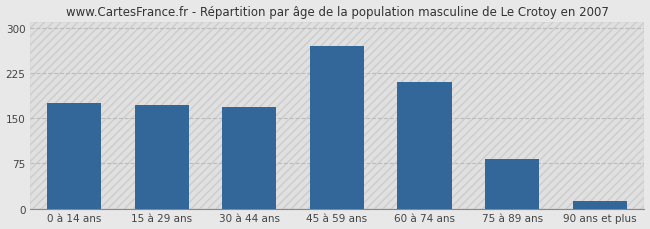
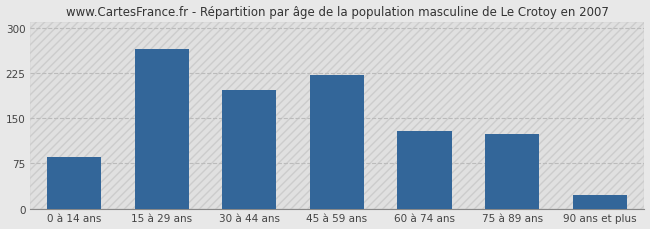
0 à 14 ans: 175 -> 86
15 à 29 ans: 172 -> 264
30 à 44 ans: 168 -> 196
45 à 59 ans: 270 -> 222
60 à 74 ans: 210 -> 128
75 à 89 ans: 82 -> 124
90 ans et plus: 12 -> 22
